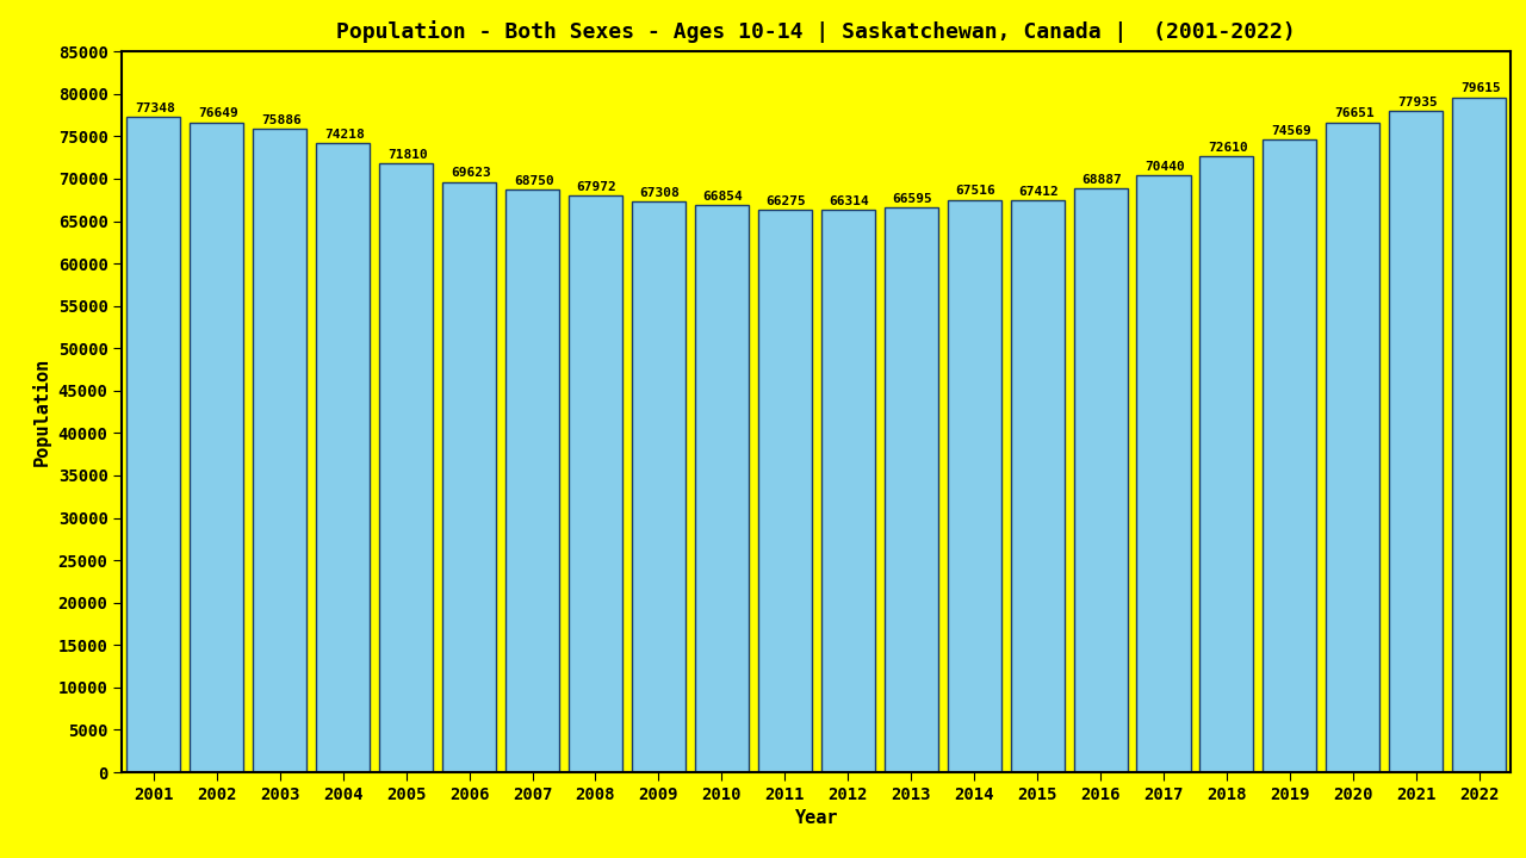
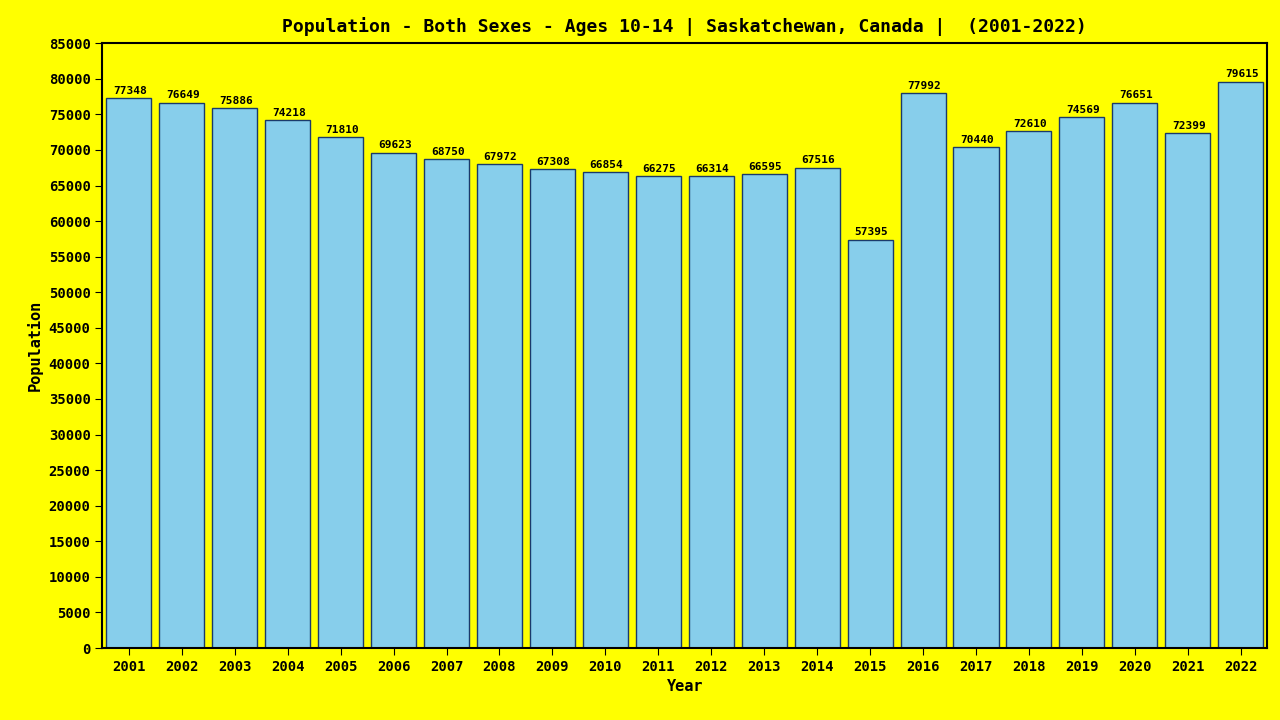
2015: 67412 -> 57395
2016: 68887 -> 77992
2021: 77935 -> 72399
